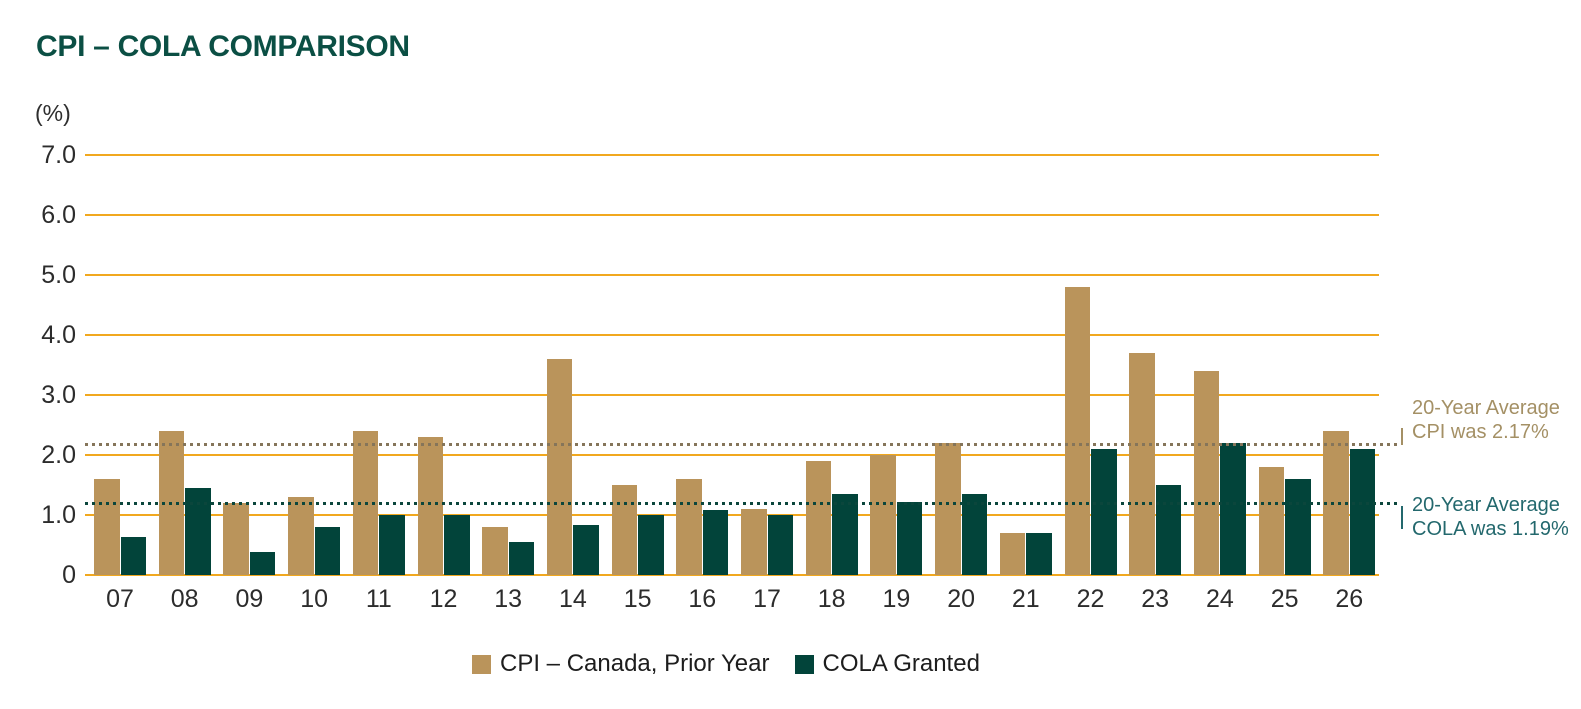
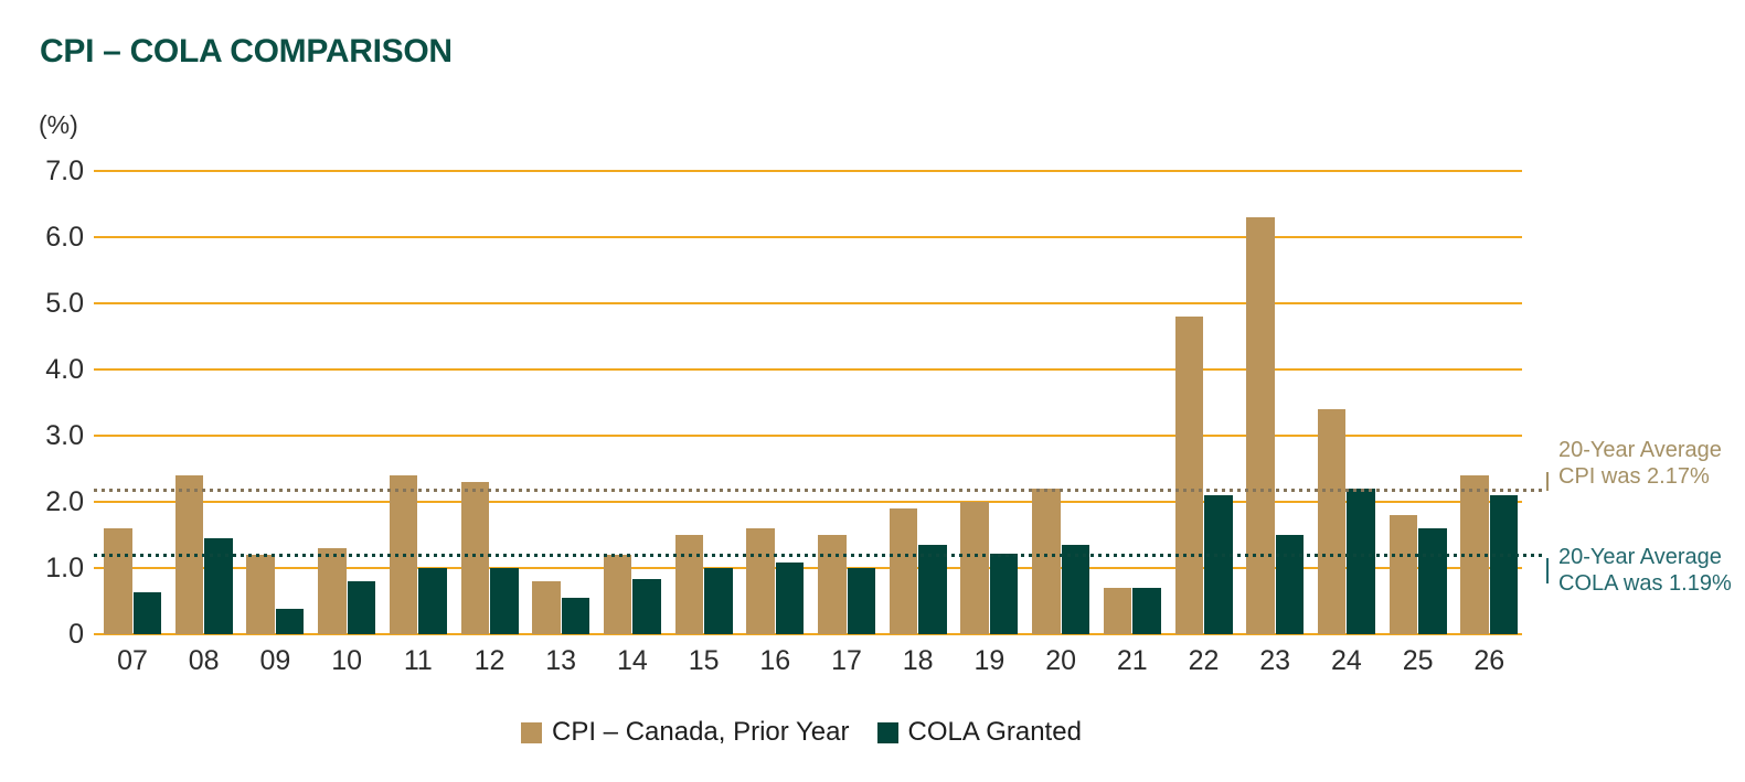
CPI – Canada, Prior Year/14: 3.6 -> 1.2
CPI – Canada, Prior Year/17: 1.1 -> 1.5
CPI – Canada, Prior Year/23: 3.7 -> 6.3
